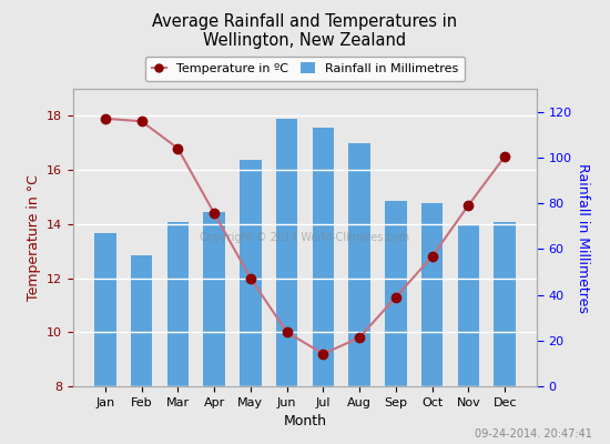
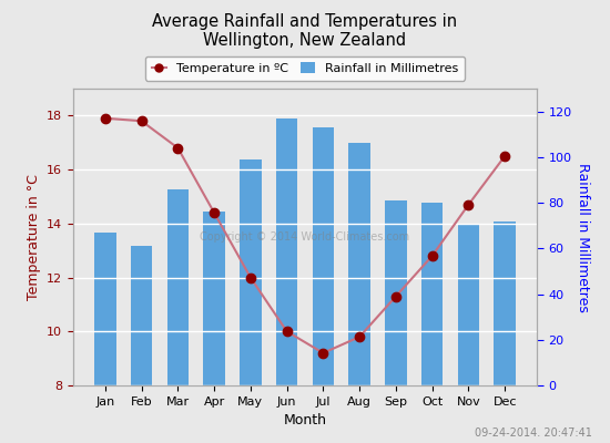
Rainfall in Millimetres/Feb: 57 -> 61
Rainfall in Millimetres/Mar: 72 -> 86
